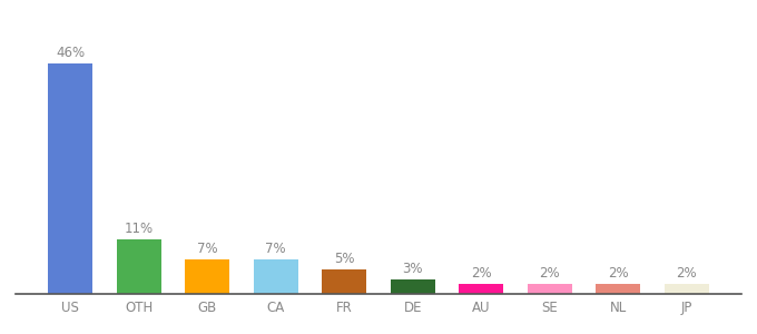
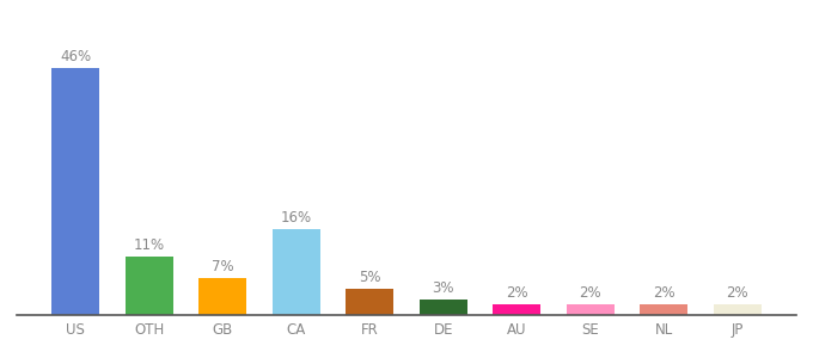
CA: 7% -> 16%
